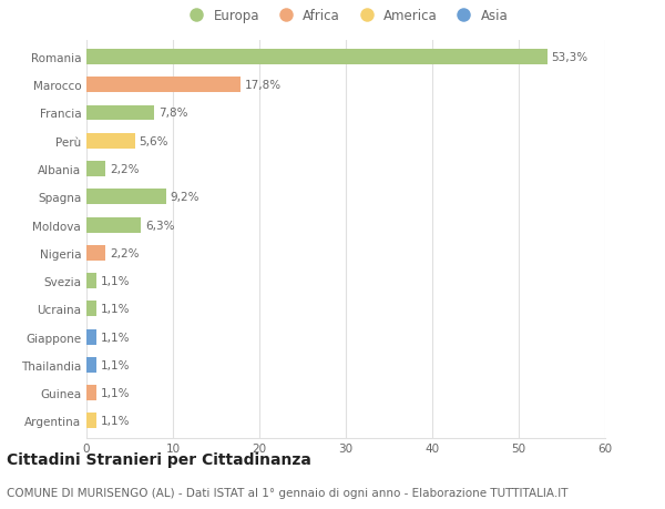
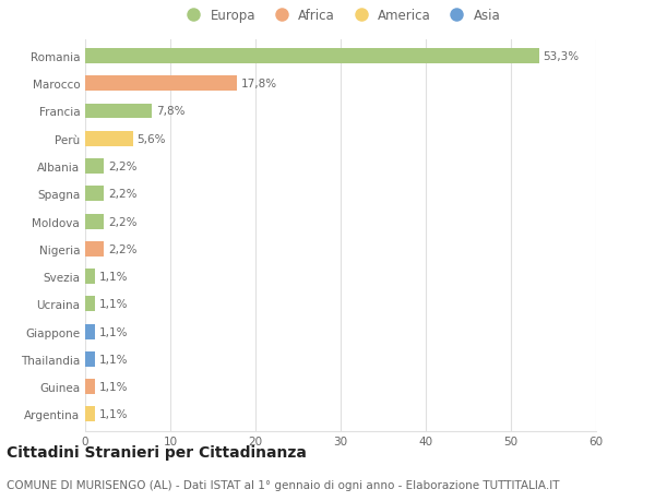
Spagna: 9,2% -> 2,2%
Moldova: 6,3% -> 2,2%
